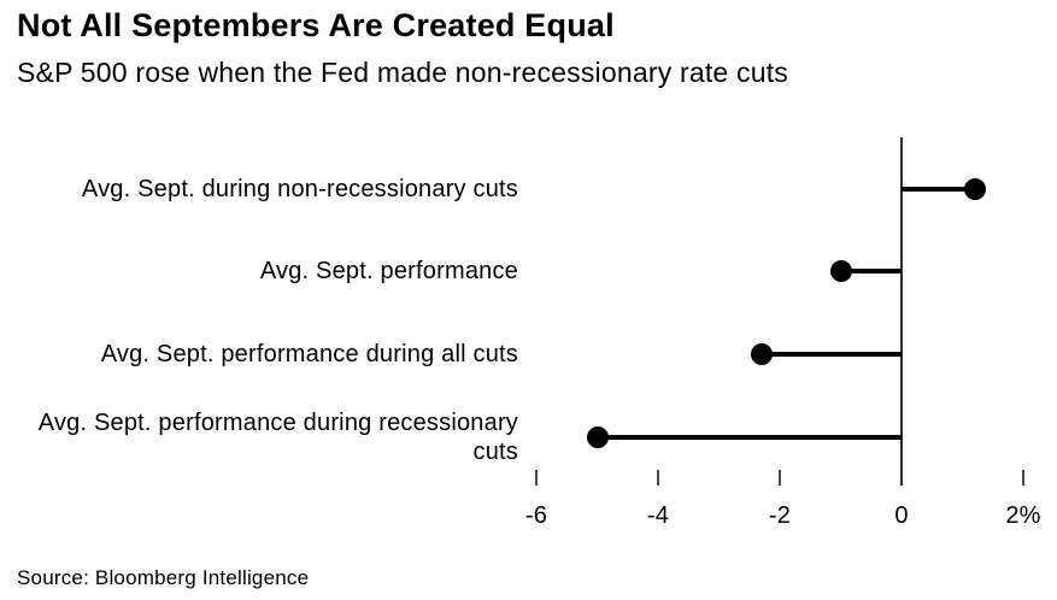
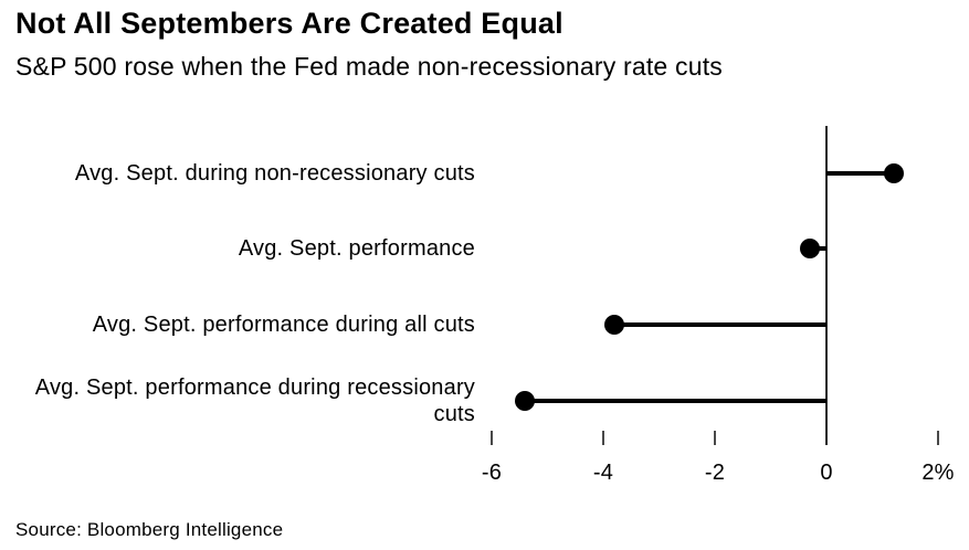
Avg. Sept. performance: -1.0% -> -0.3%
Avg. Sept. performance during all cuts: -2.3% -> -3.8%
Avg. Sept. performance during recessionary cuts: -5.0% -> -5.4%
